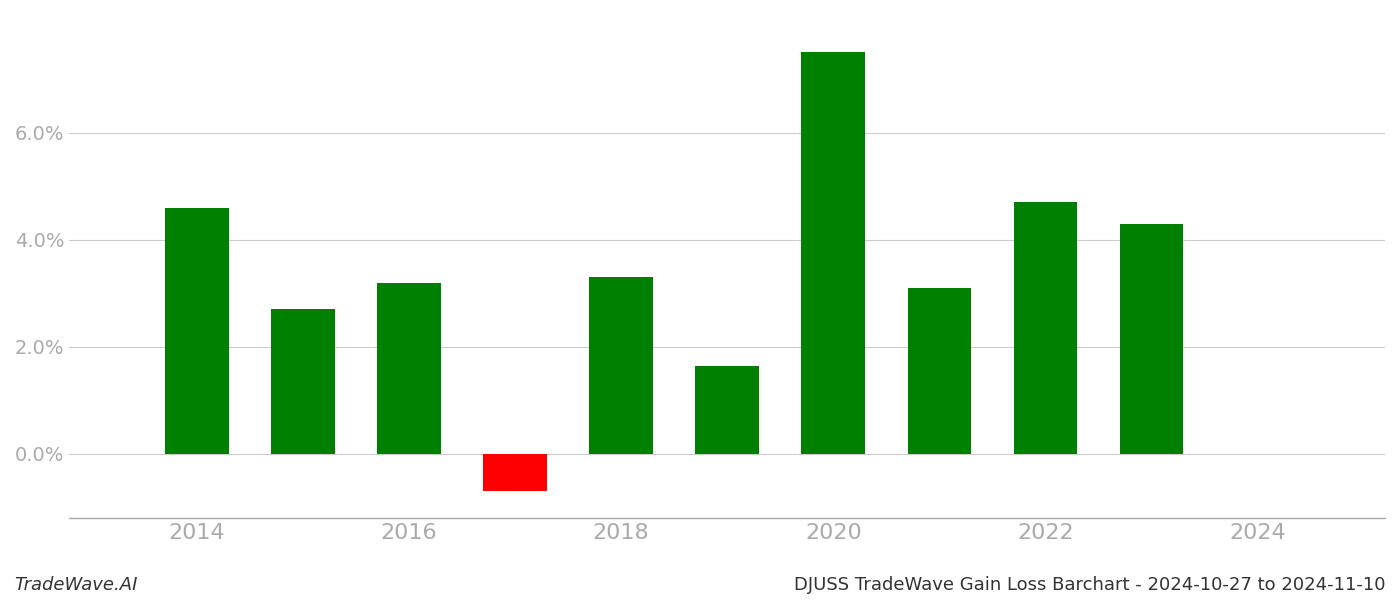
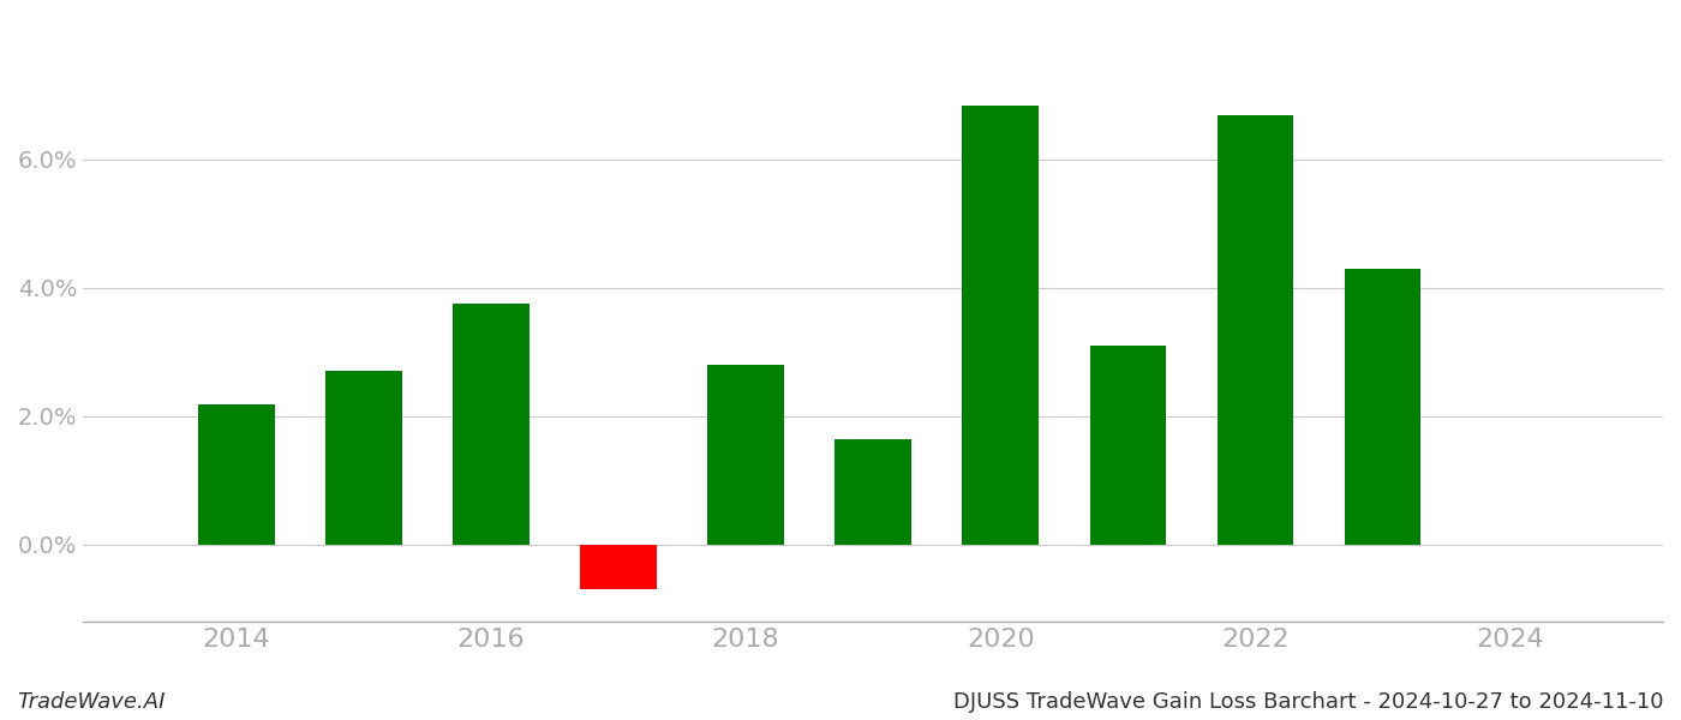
2014: 4.60% -> 2.18%
2016: 3.20% -> 3.76%
2018: 3.30% -> 2.80%
2020: 7.50% -> 6.84%
2022: 4.70% -> 6.68%
